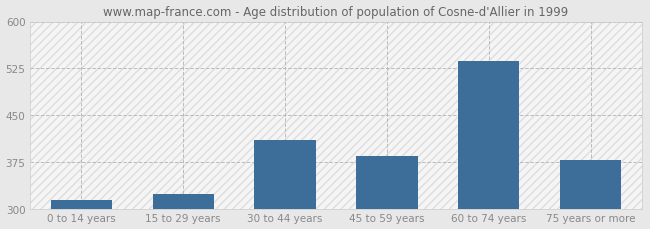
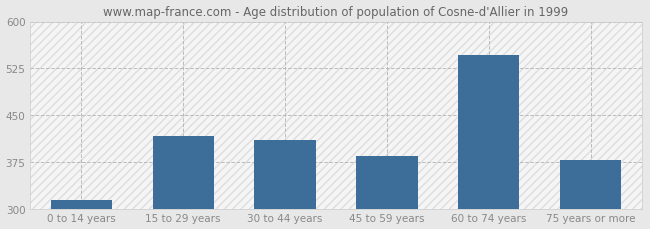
15 to 29 years: 323 -> 416
60 to 74 years: 537 -> 546
